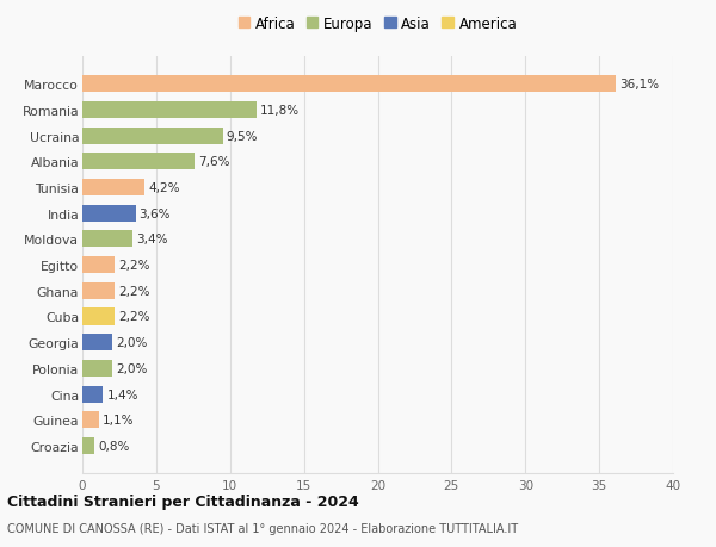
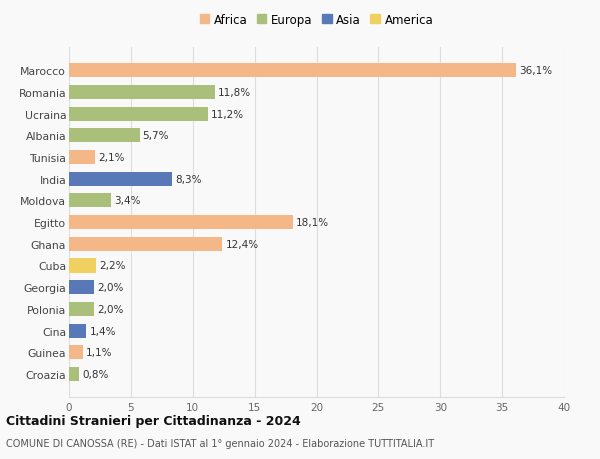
Ucraina: 9,5% -> 11,2%
Albania: 7,6% -> 5,7%
Tunisia: 4,2% -> 2,1%
India: 3,6% -> 8,3%
Egitto: 2,2% -> 18,1%
Ghana: 2,2% -> 12,4%
